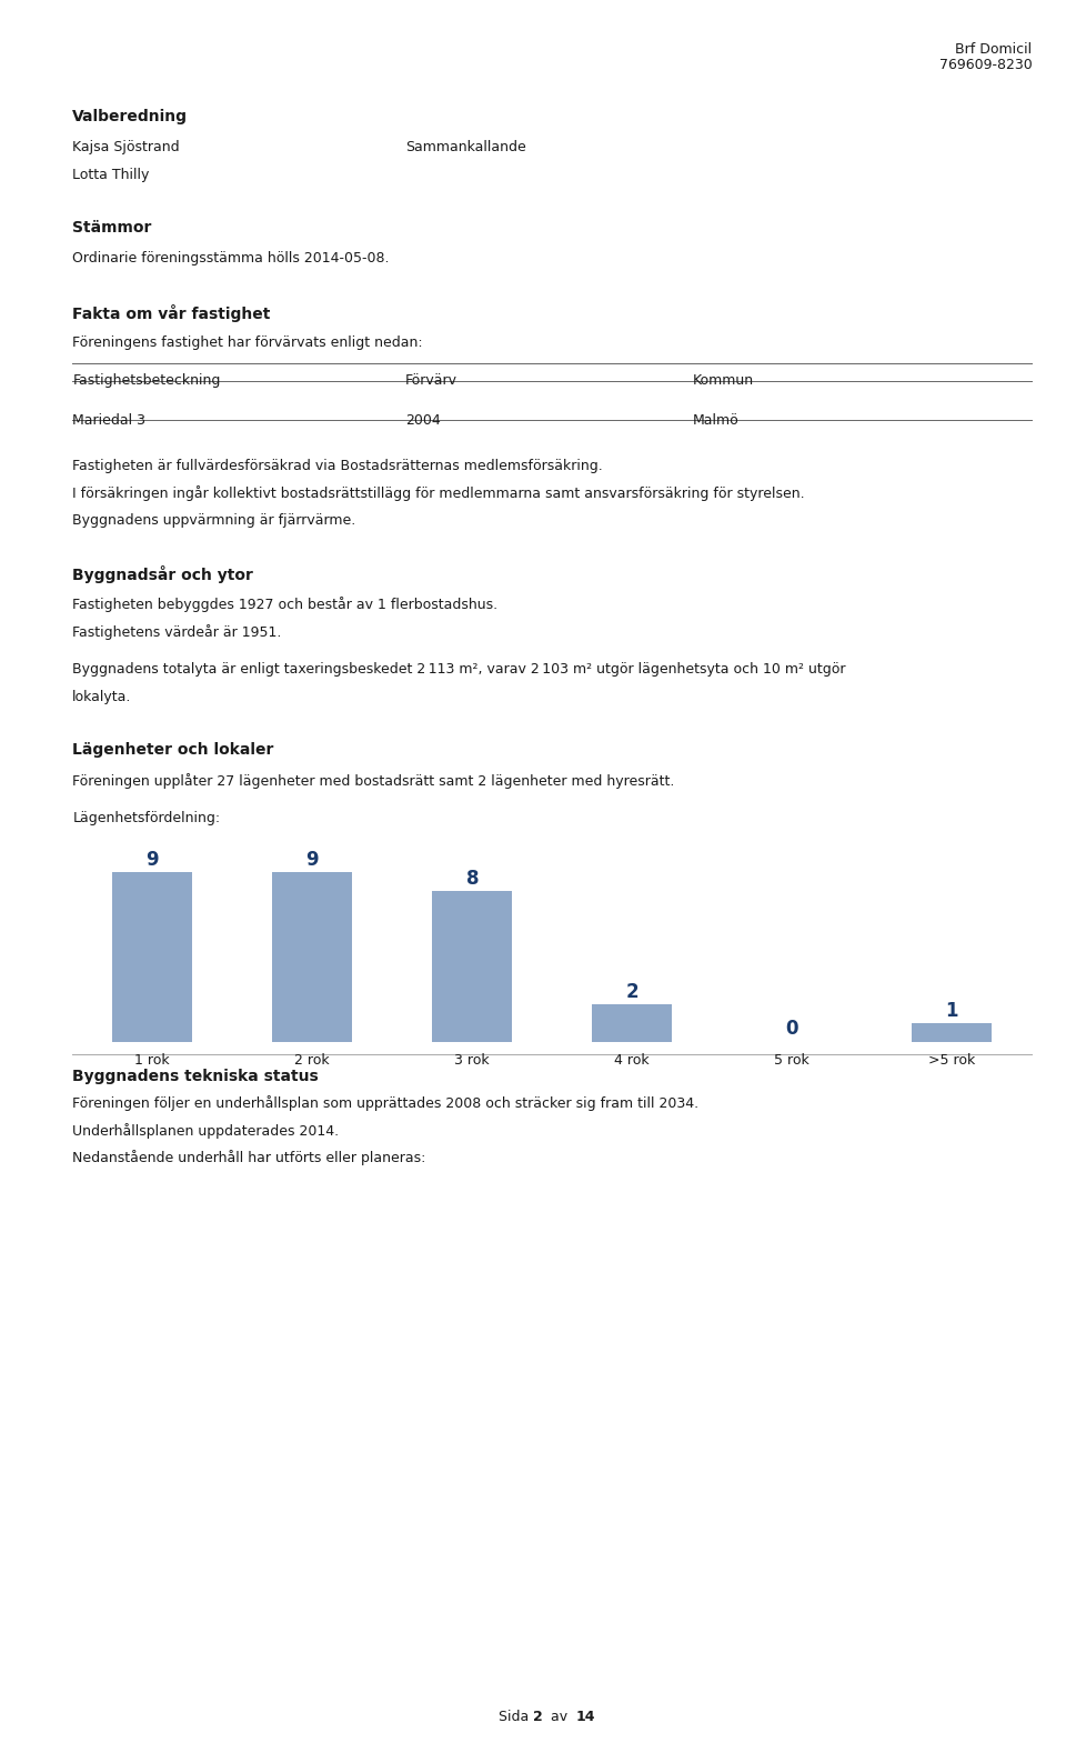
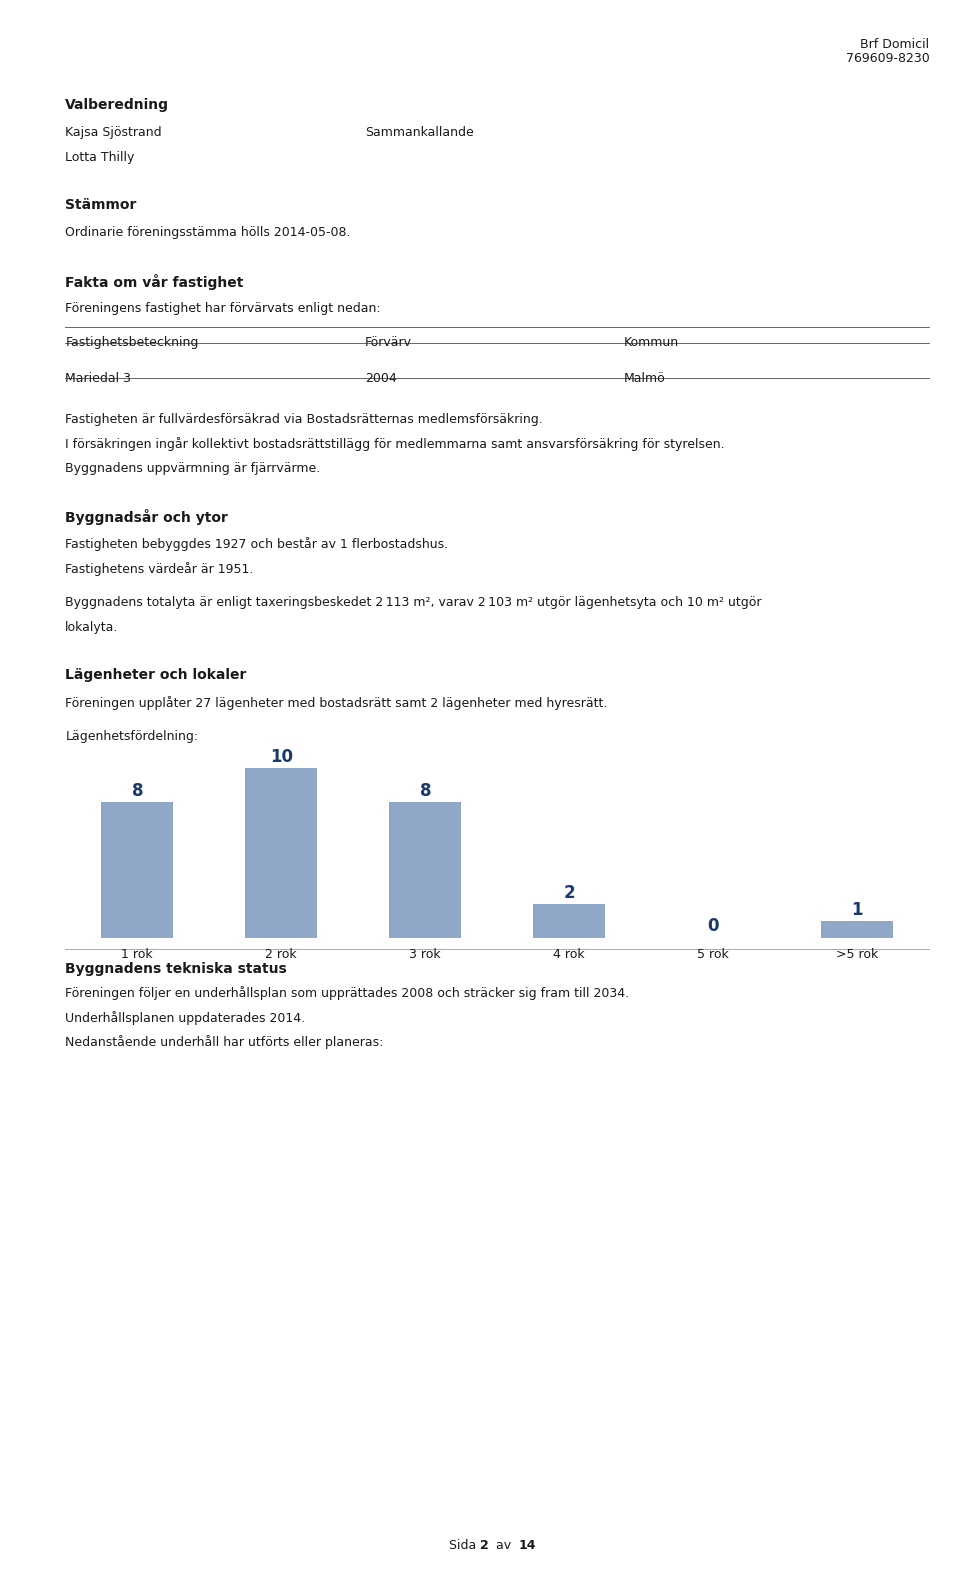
1 rok: 9 -> 8
2 rok: 9 -> 10
